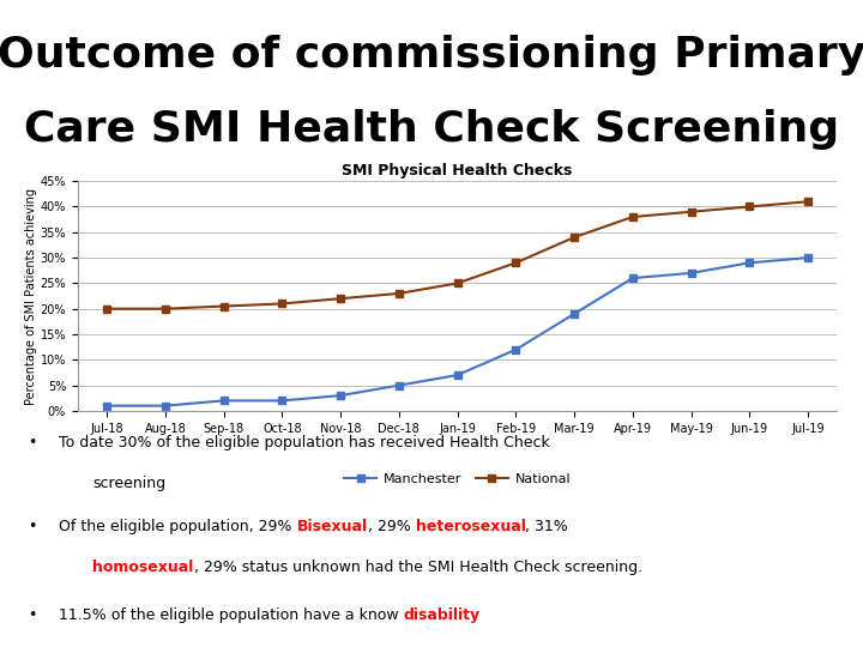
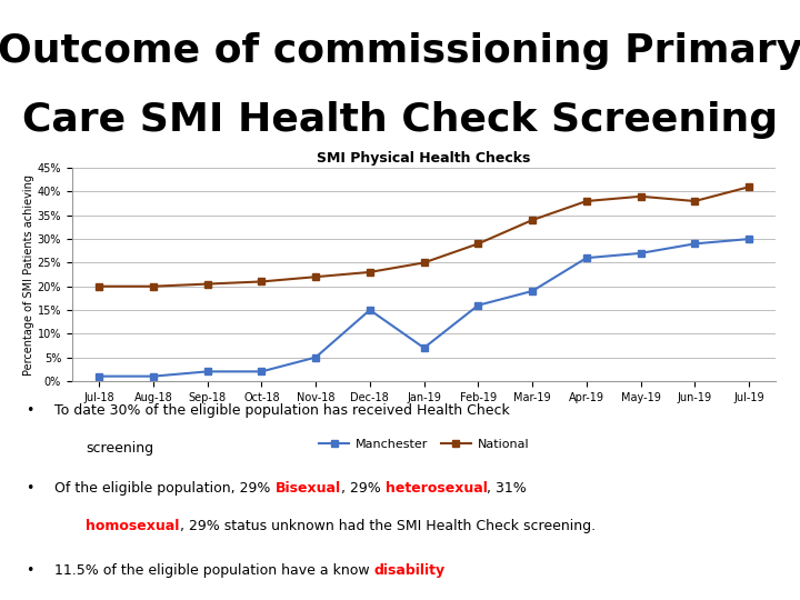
Manchester/Nov-18: 3% -> 5%
Manchester/Dec-18: 5% -> 15%
Manchester/Feb-19: 12% -> 16%
National/Jun-19: 40.0% -> 38.0%
